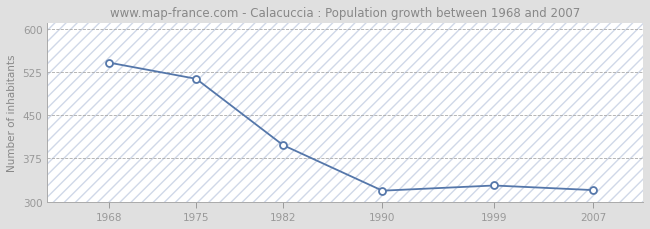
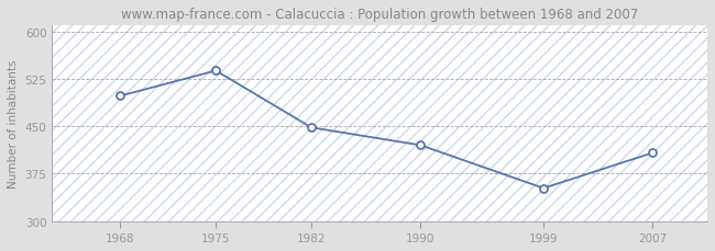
1968: 541 -> 498
1975: 513 -> 538
1982: 398 -> 448
1990: 319 -> 420
1999: 328 -> 352
2007: 320 -> 408
